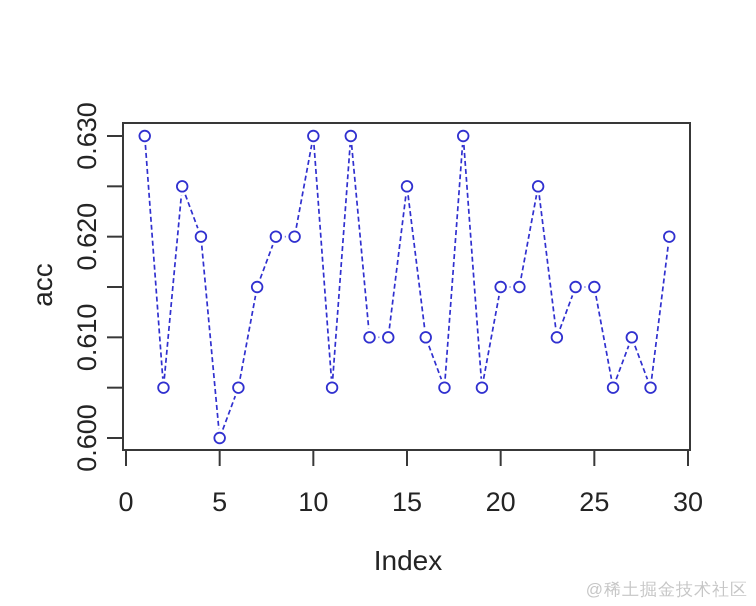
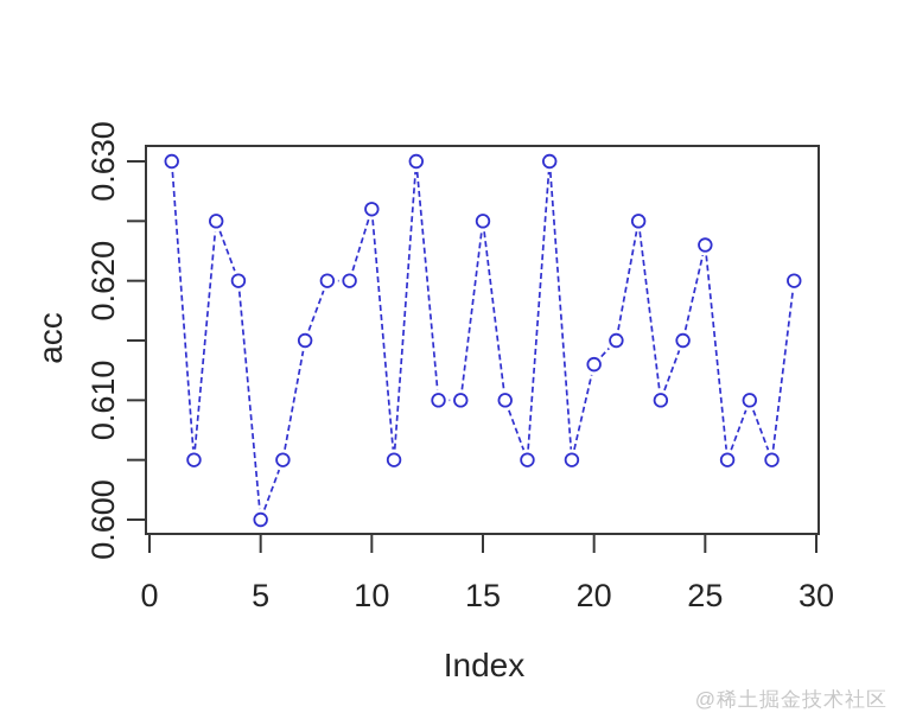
10: 0.630 -> 0.626
20: 0.615 -> 0.613
25: 0.615 -> 0.623
